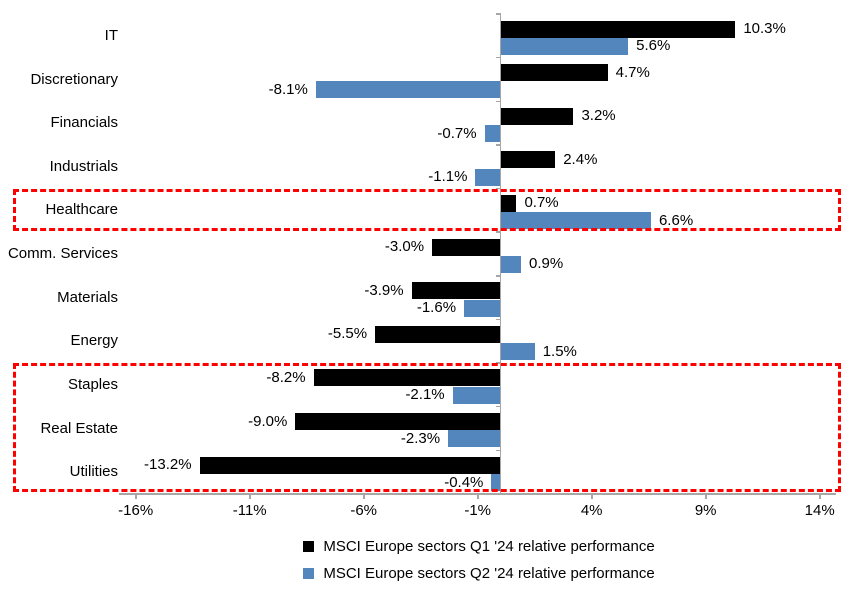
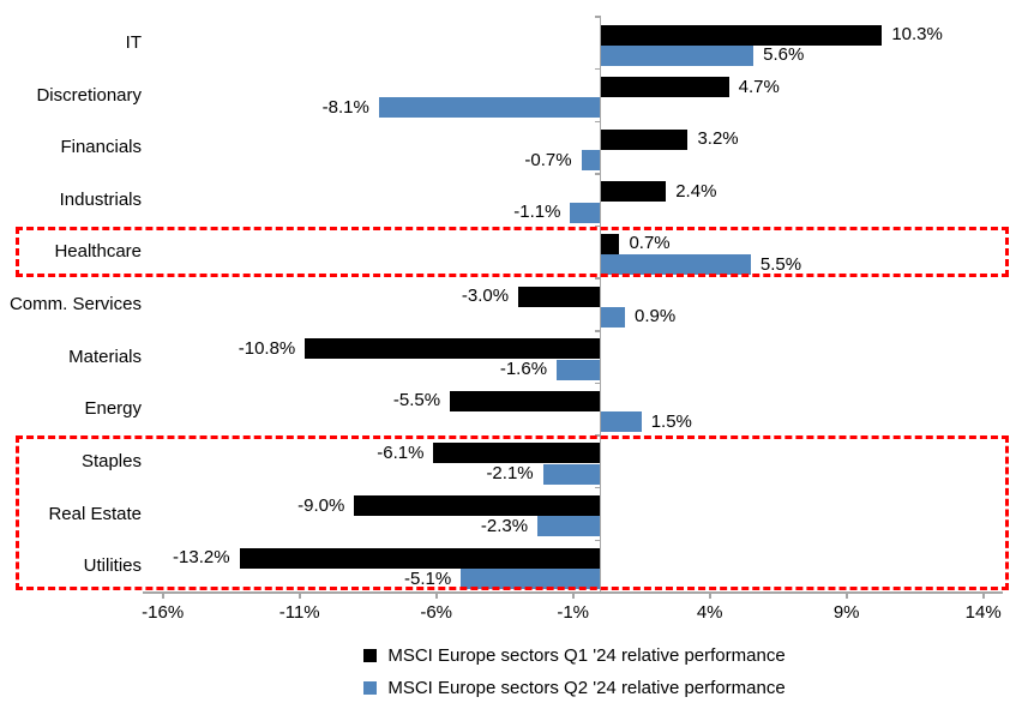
MSCI Europe sectors Q2 '24 relative performance/Healthcare: 6.6% -> 5.5%
MSCI Europe sectors Q1 '24 relative performance/Materials: -3.9% -> -10.8%
MSCI Europe sectors Q1 '24 relative performance/Staples: -8.2% -> -6.1%
MSCI Europe sectors Q2 '24 relative performance/Utilities: -0.4% -> -5.1%
